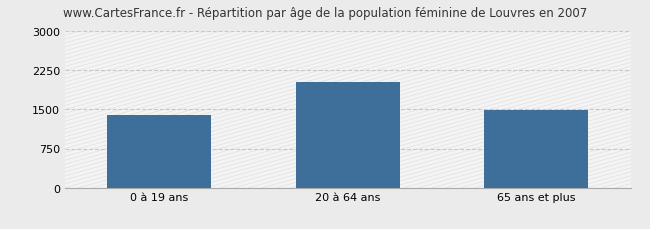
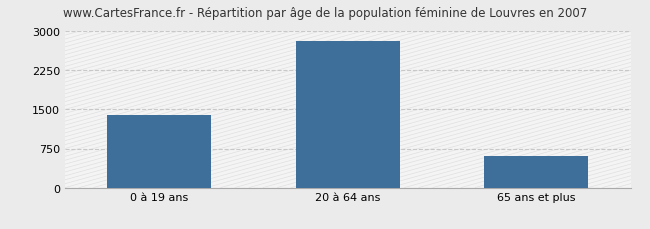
20 à 64 ans: 2020 -> 2820
65 ans et plus: 1480 -> 600
